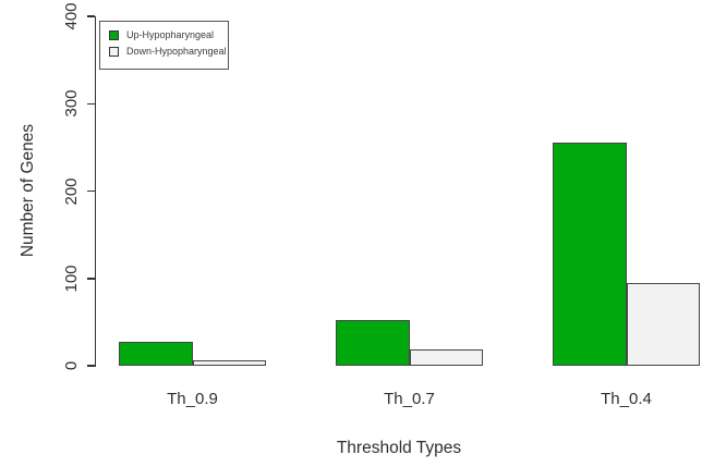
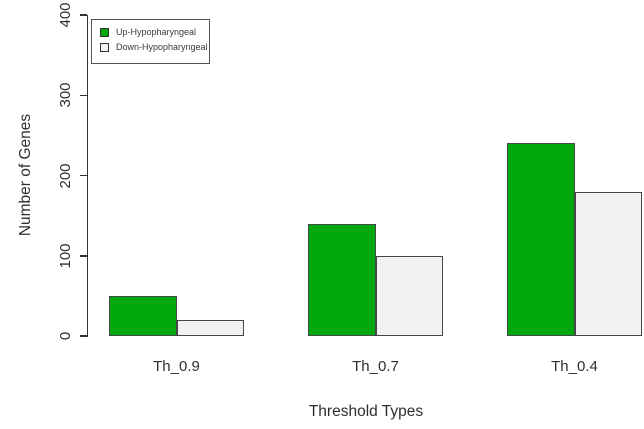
Up-Hypopharyngeal/Th_0.9: 30 -> 50
Down-Hypopharyngeal/Th_0.9: 10 -> 20
Up-Hypopharyngeal/Th_0.7: 50 -> 140
Down-Hypopharyngeal/Th_0.7: 20 -> 100
Up-Hypopharyngeal/Th_0.4: 260 -> 240
Down-Hypopharyngeal/Th_0.4: 100 -> 180
